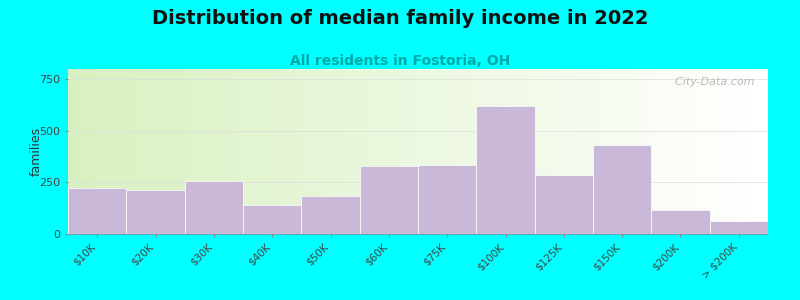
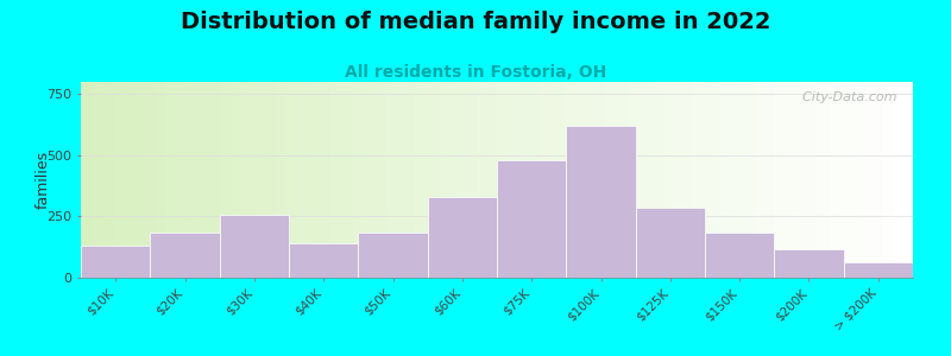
$10K: 225 -> 130
$20K: 215 -> 185
$75K: 335 -> 480
$150K: 430 -> 185
